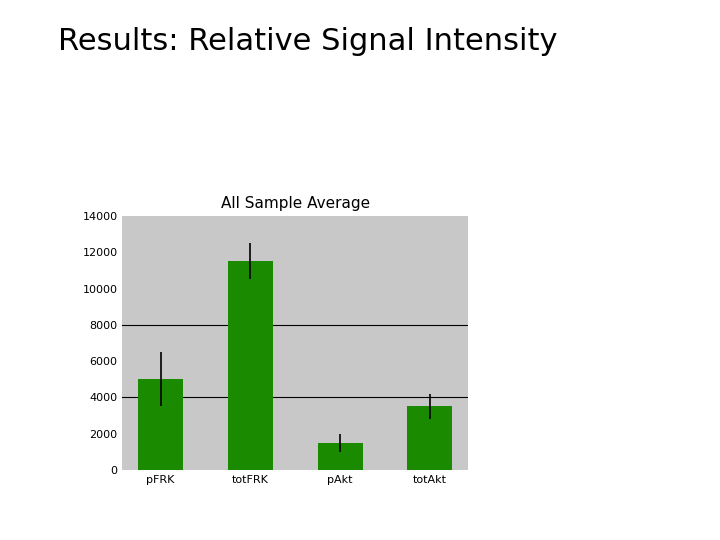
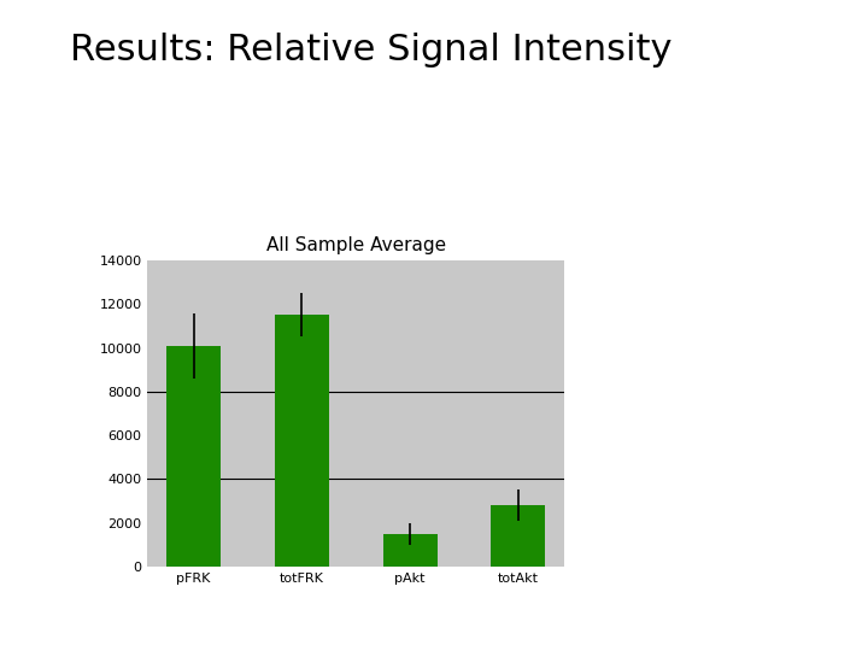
pFRK: 5000 -> 10100
totAkt: 3500 -> 2800
